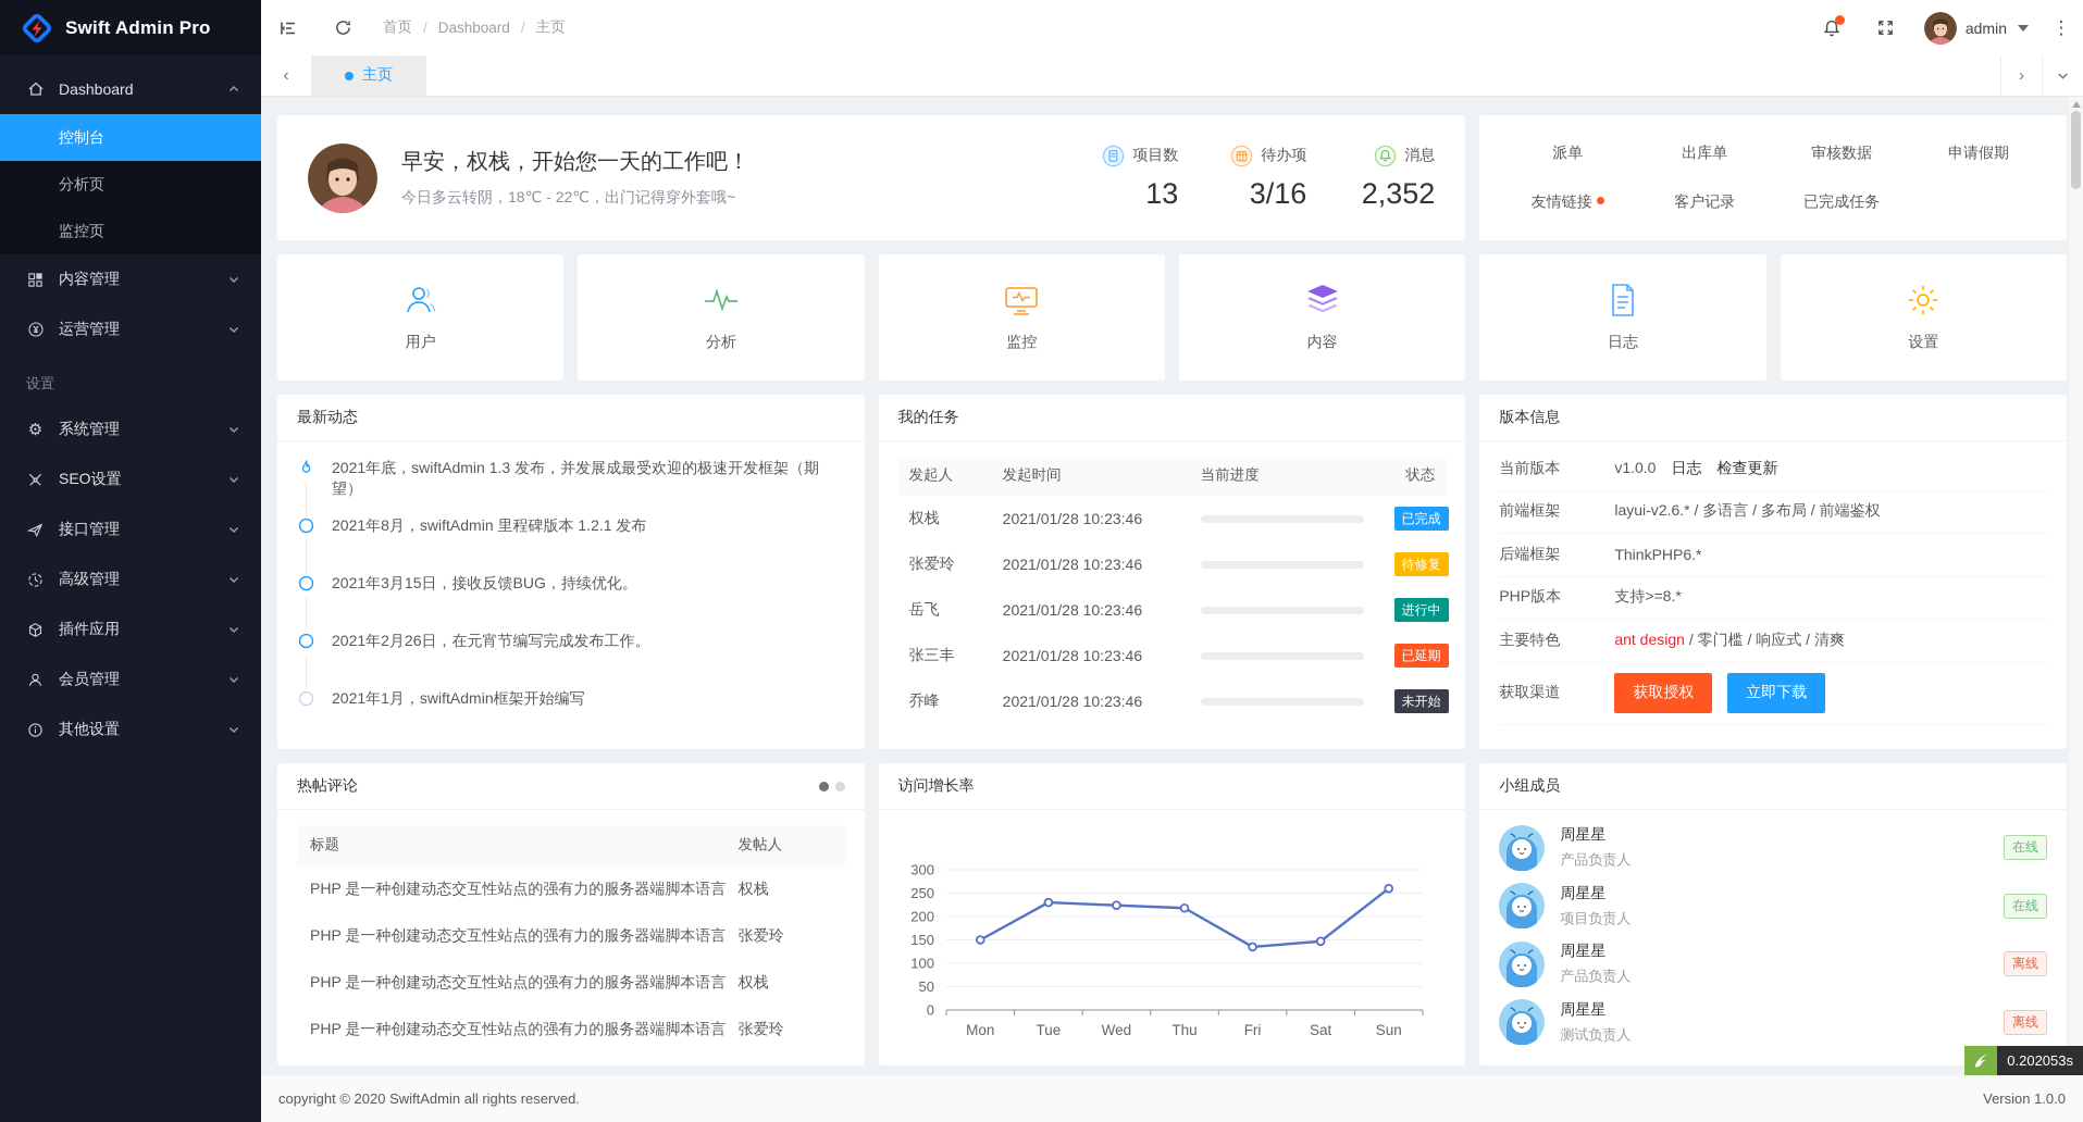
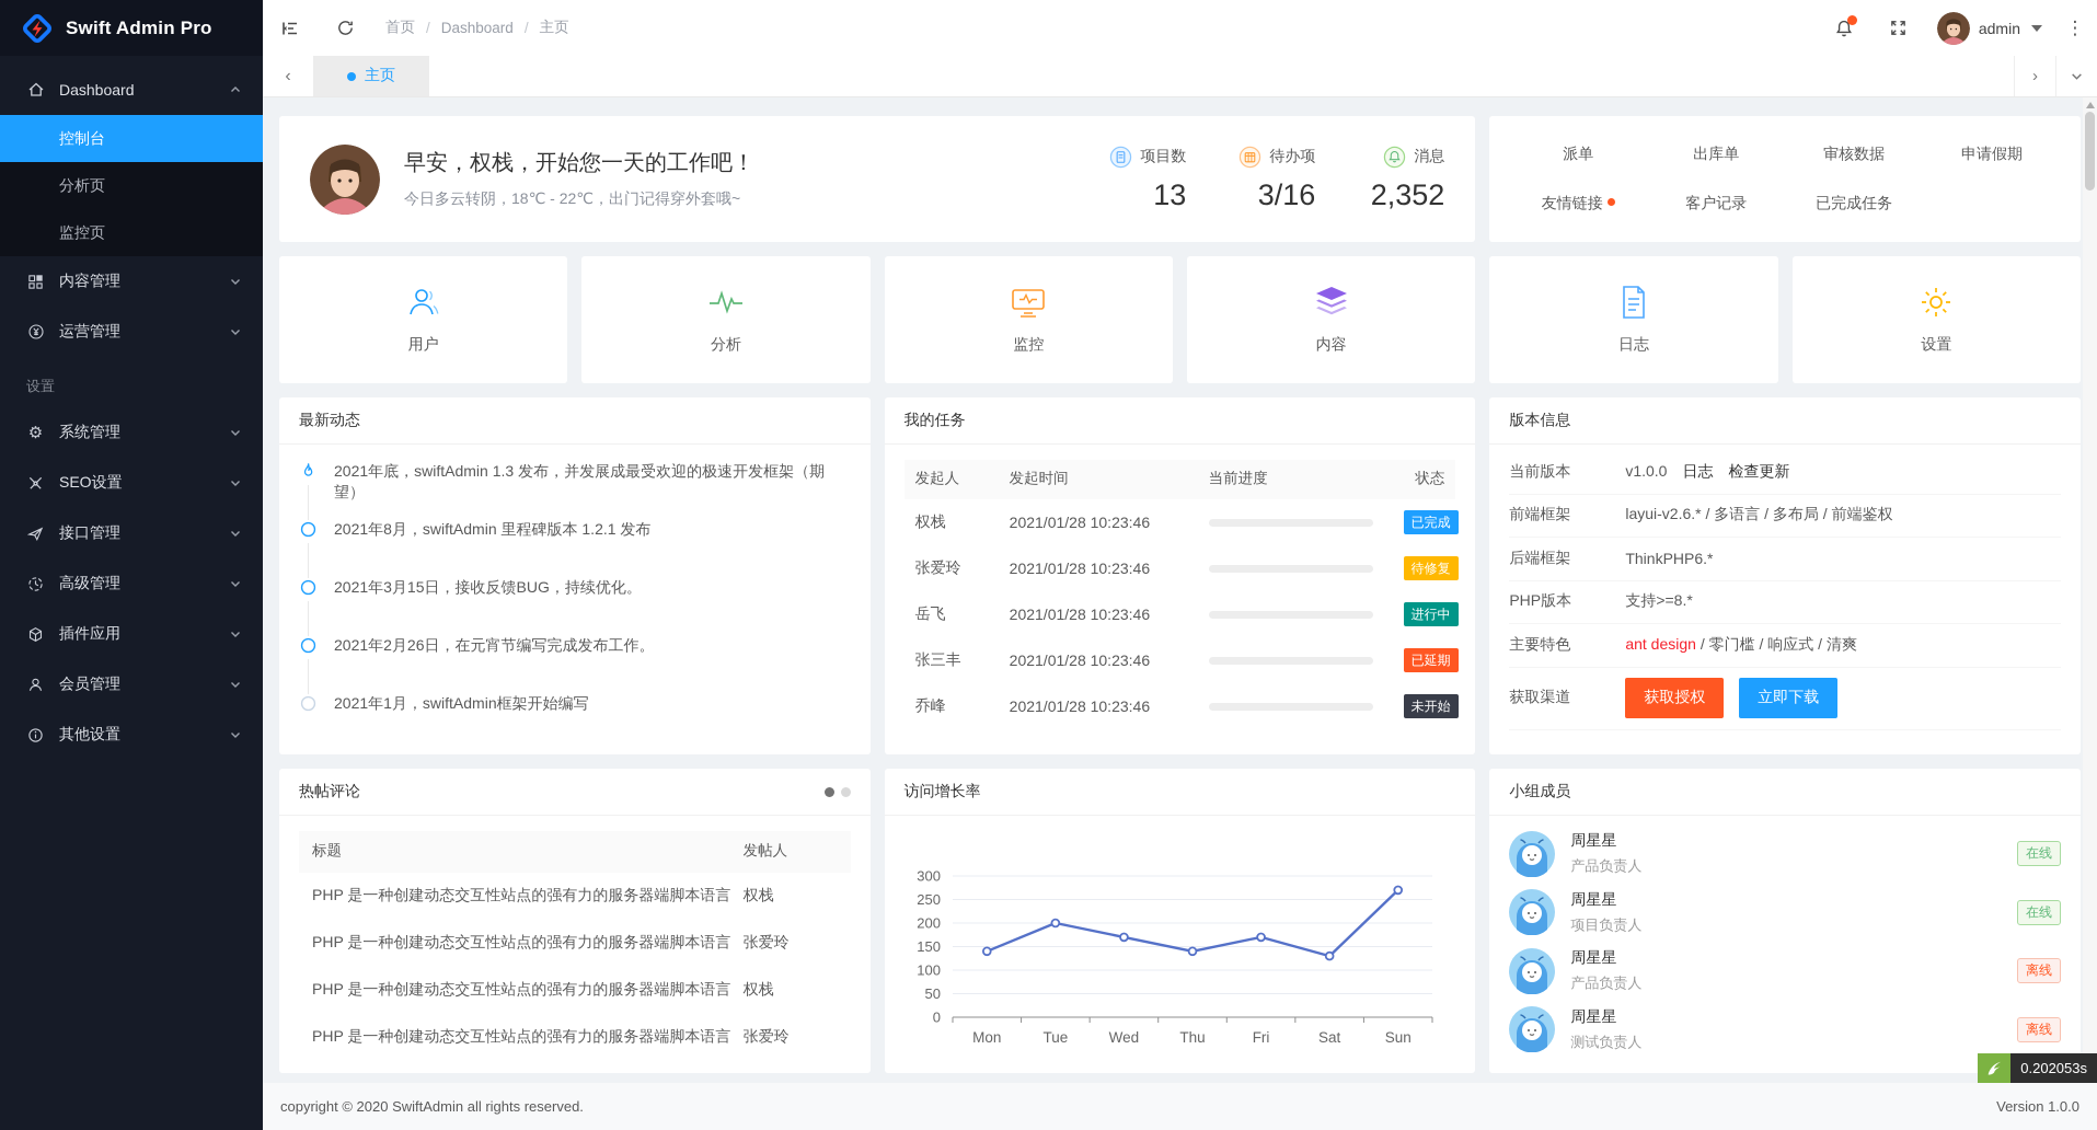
Mon: 150 -> 140
Tue: 230 -> 200
Wed: 220 -> 170
Thu: 220 -> 140
Fri: 140 -> 170
Sat: 150 -> 130
Sun: 260 -> 270
